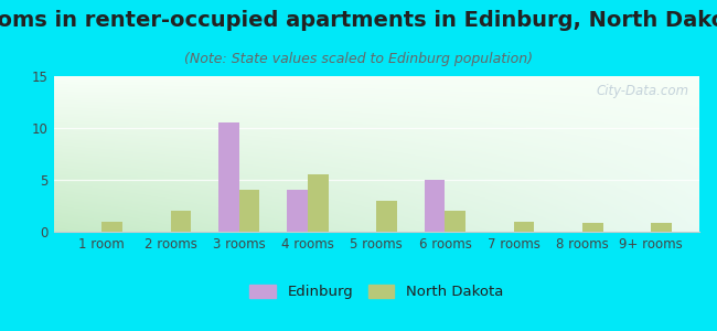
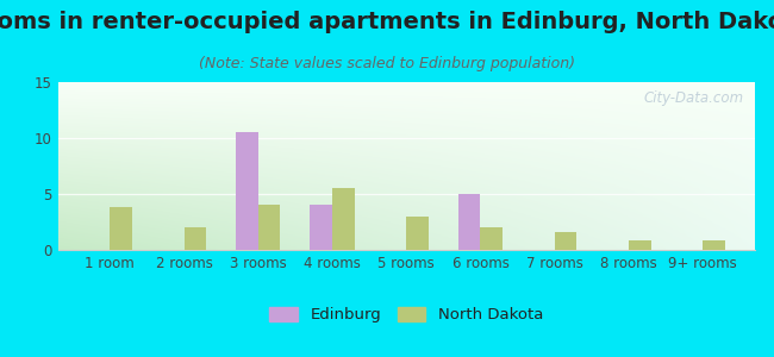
North Dakota/1 room: 1.0 -> 3.8
North Dakota/7 rooms: 1.0 -> 1.6
